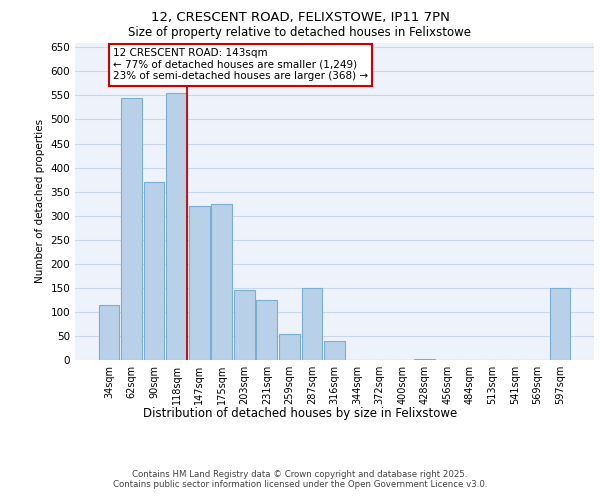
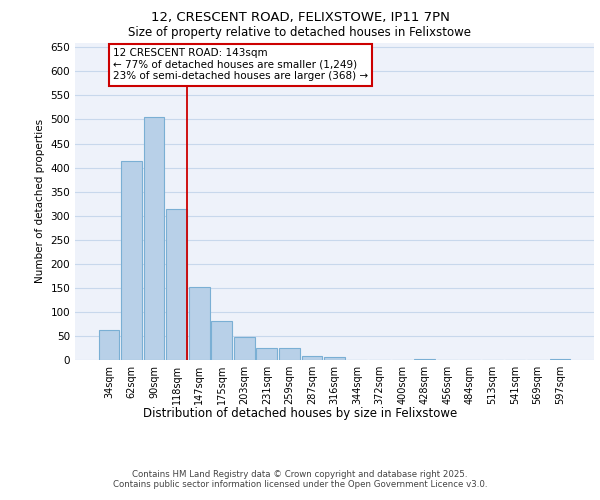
34sqm: 115 -> 62
62sqm: 545 -> 413
90sqm: 370 -> 505
118sqm: 555 -> 313
147sqm: 320 -> 152
175sqm: 325 -> 82
203sqm: 145 -> 47
231sqm: 125 -> 25
259sqm: 55 -> 25
287sqm: 150 -> 8
316sqm: 40 -> 6
597sqm: 150 -> 2
